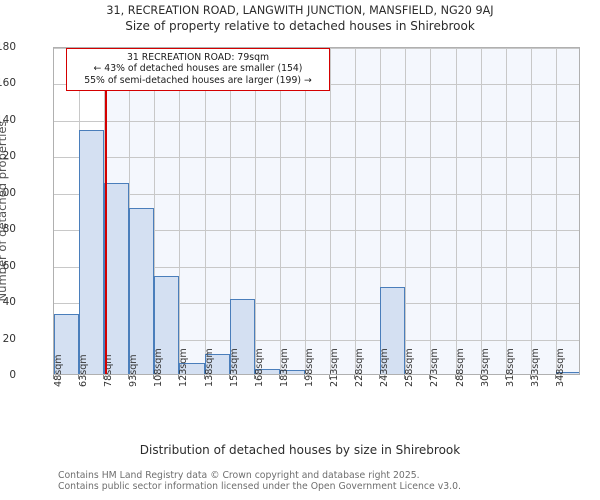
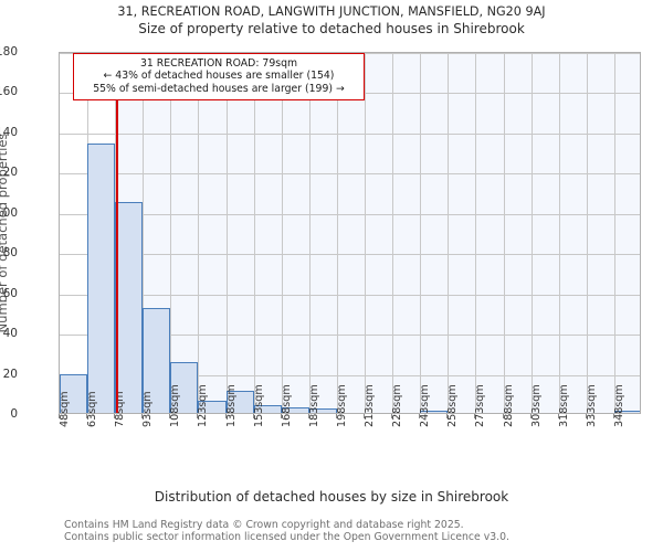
48sqm: 33 -> 19
93sqm: 91 -> 52
108sqm: 54 -> 25
153sqm: 41 -> 4
243sqm: 48 -> 1
